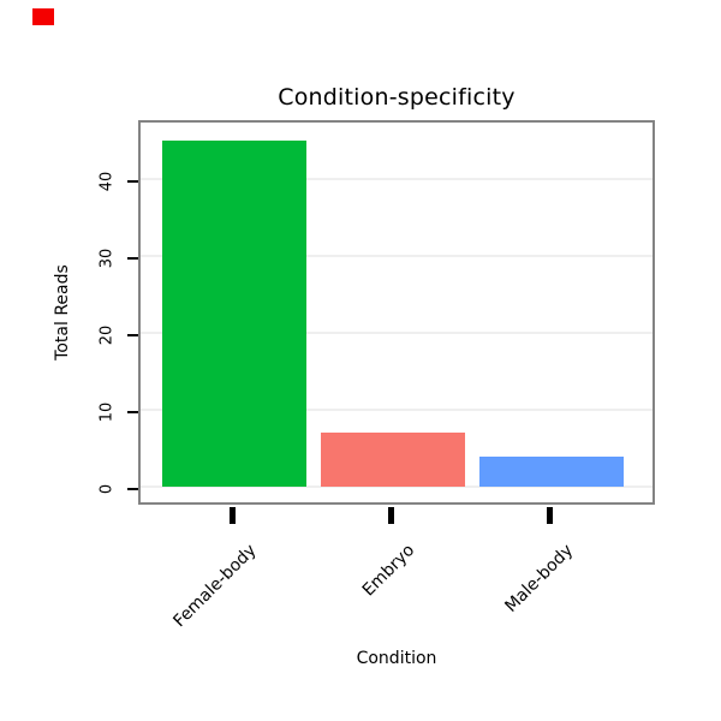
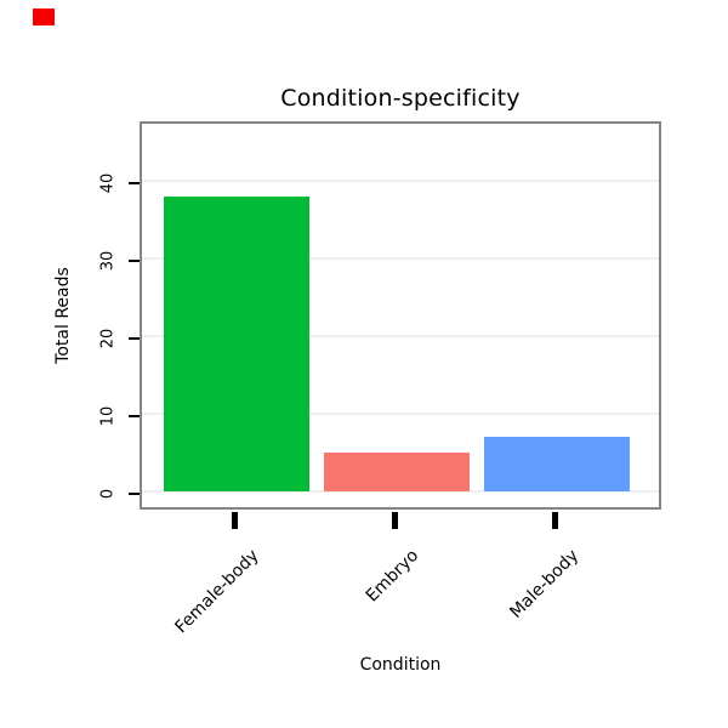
Female-body: 45 -> 38
Embryo: 7 -> 5
Male-body: 4 -> 7
